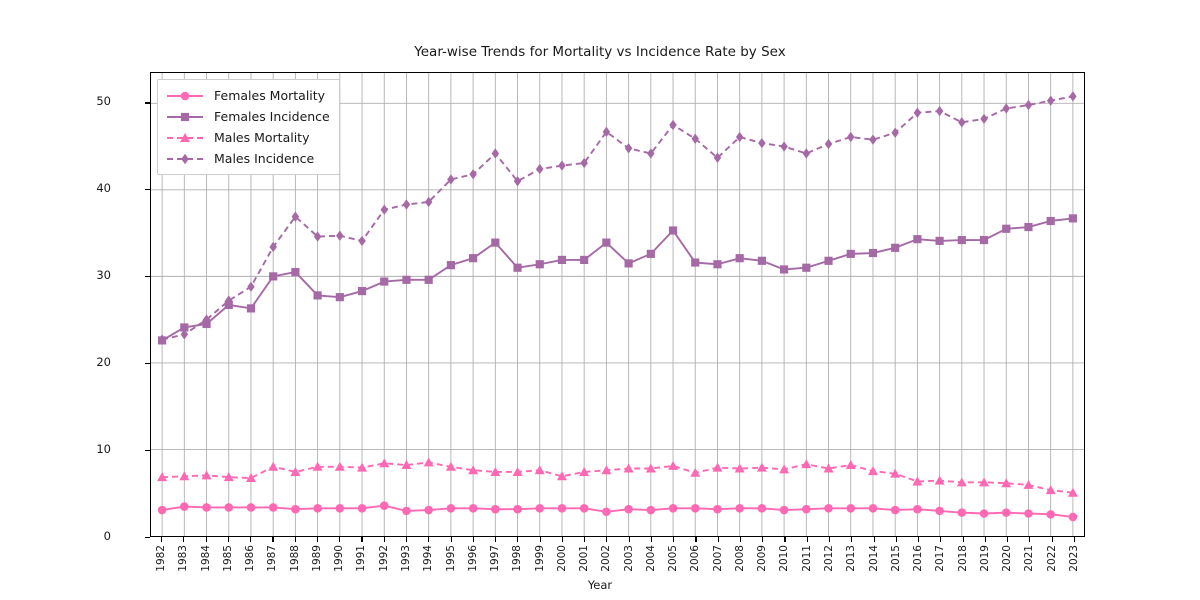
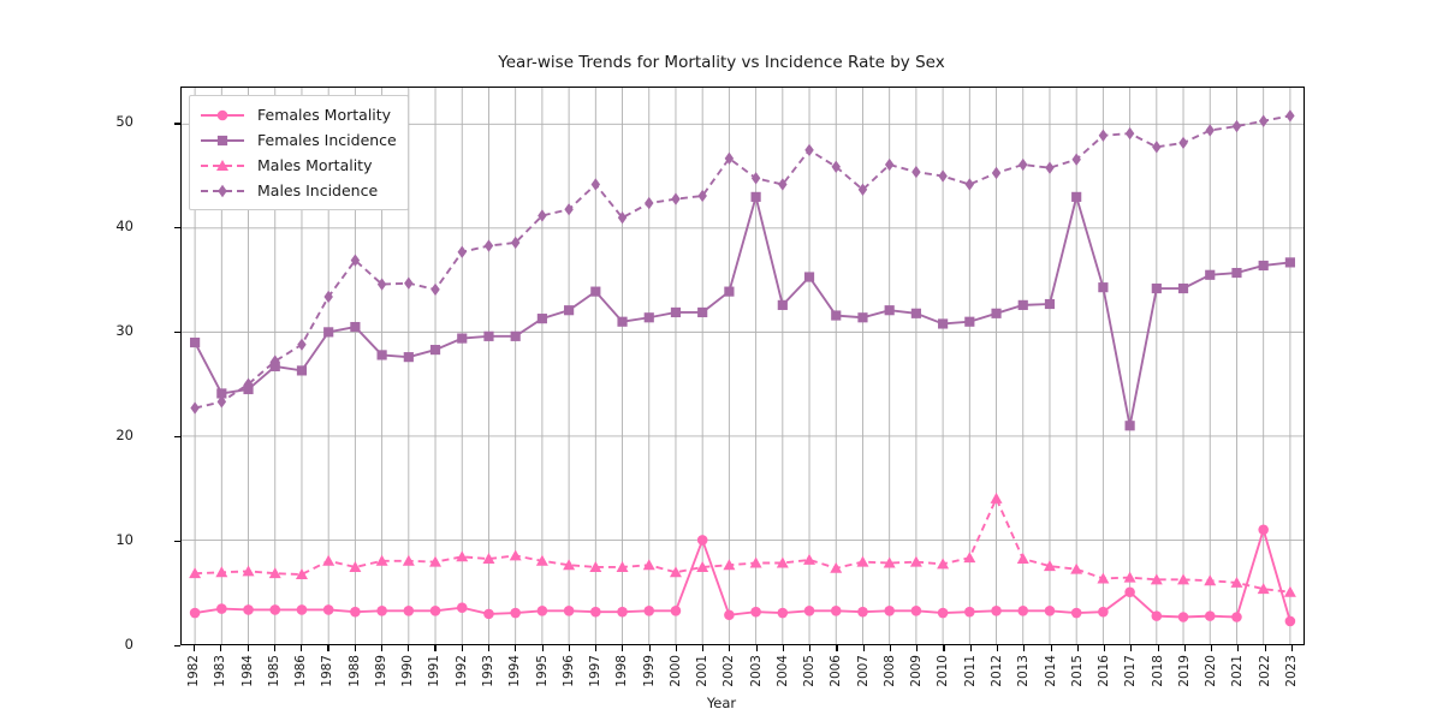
Females Incidence/1982: 23 -> 29
Females Mortality/2001: 3 -> 10
Females Incidence/2003: 32 -> 43
Males Mortality/2012: 8 -> 14
Females Incidence/2015: 33 -> 43
Females Mortality/2017: 3 -> 5
Females Incidence/2017: 34 -> 21
Females Mortality/2022: 2 -> 11
